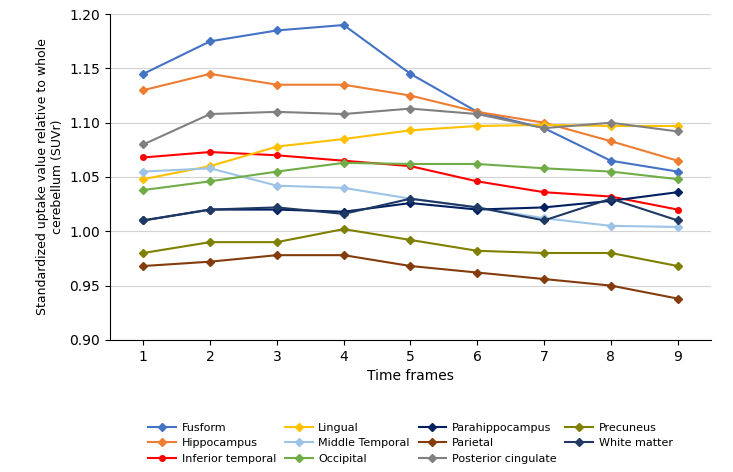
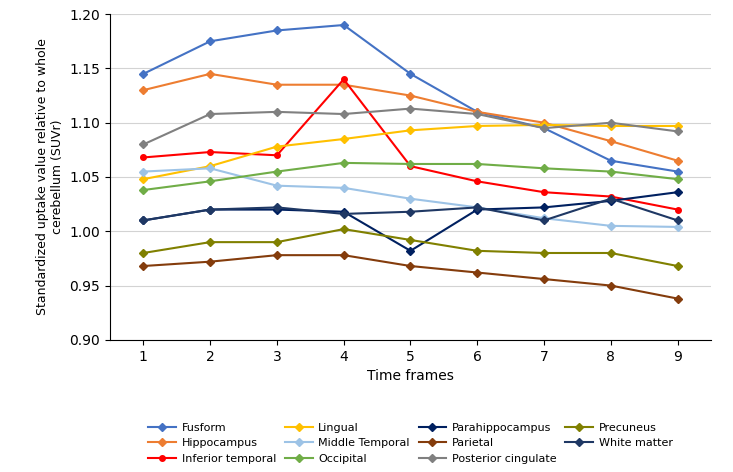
Inferior temporal/4: 1.065 -> 1.140
Parahippocampus/5: 1.026 -> 0.982
White matter/5: 1.030 -> 1.018
